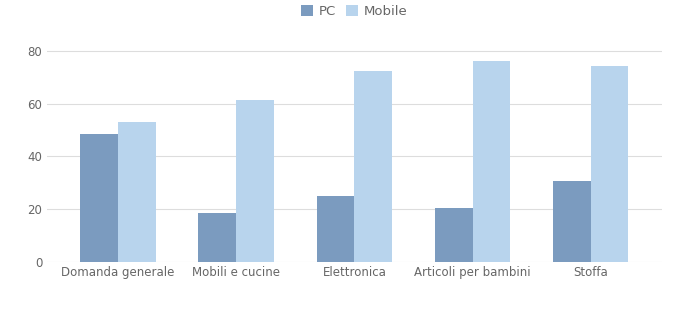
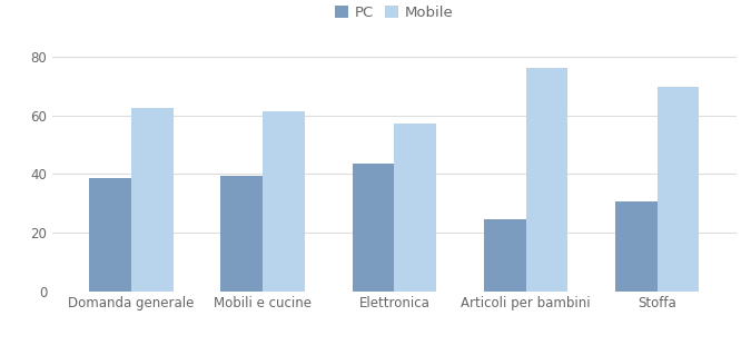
PC/Domanda generale: 48.5 -> 38.5
Mobile/Domanda generale: 53.0 -> 62.5
PC/Mobili e cucine: 18.5 -> 39.5
PC/Elettronica: 25.0 -> 43.5
Mobile/Elettronica: 72.5 -> 57.5
PC/Articoli per bambini: 20.5 -> 24.5
Mobile/Stoffa: 74.5 -> 70.0
